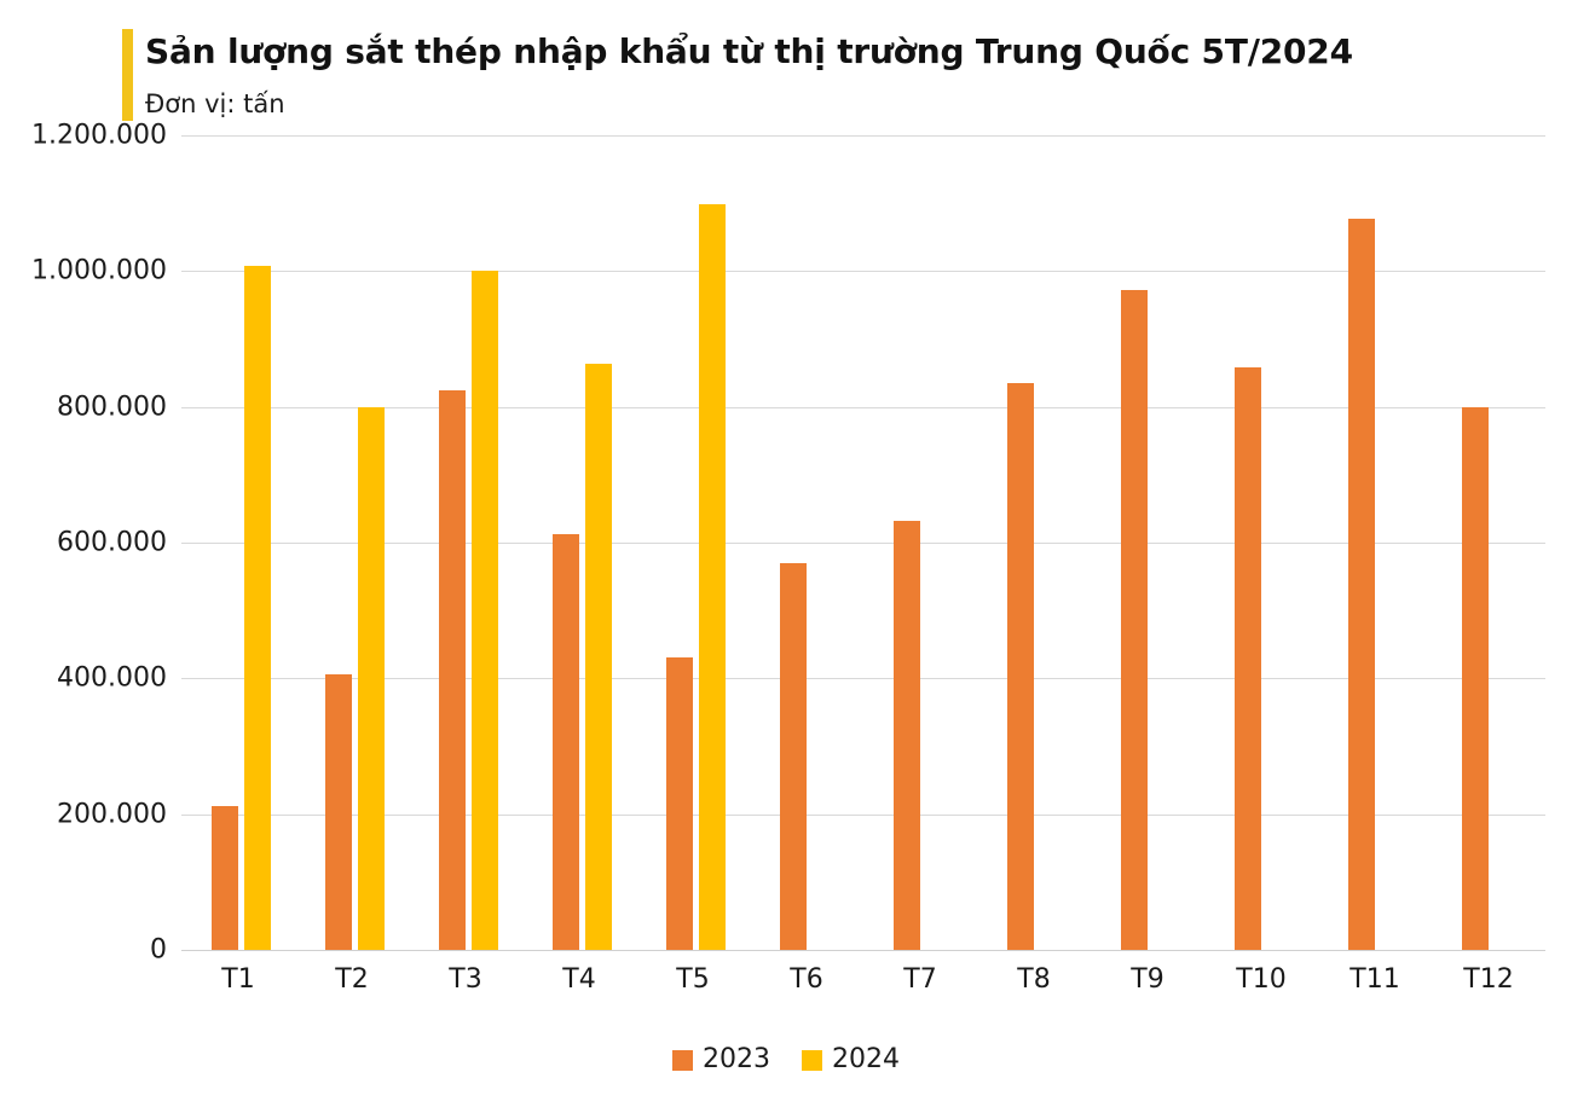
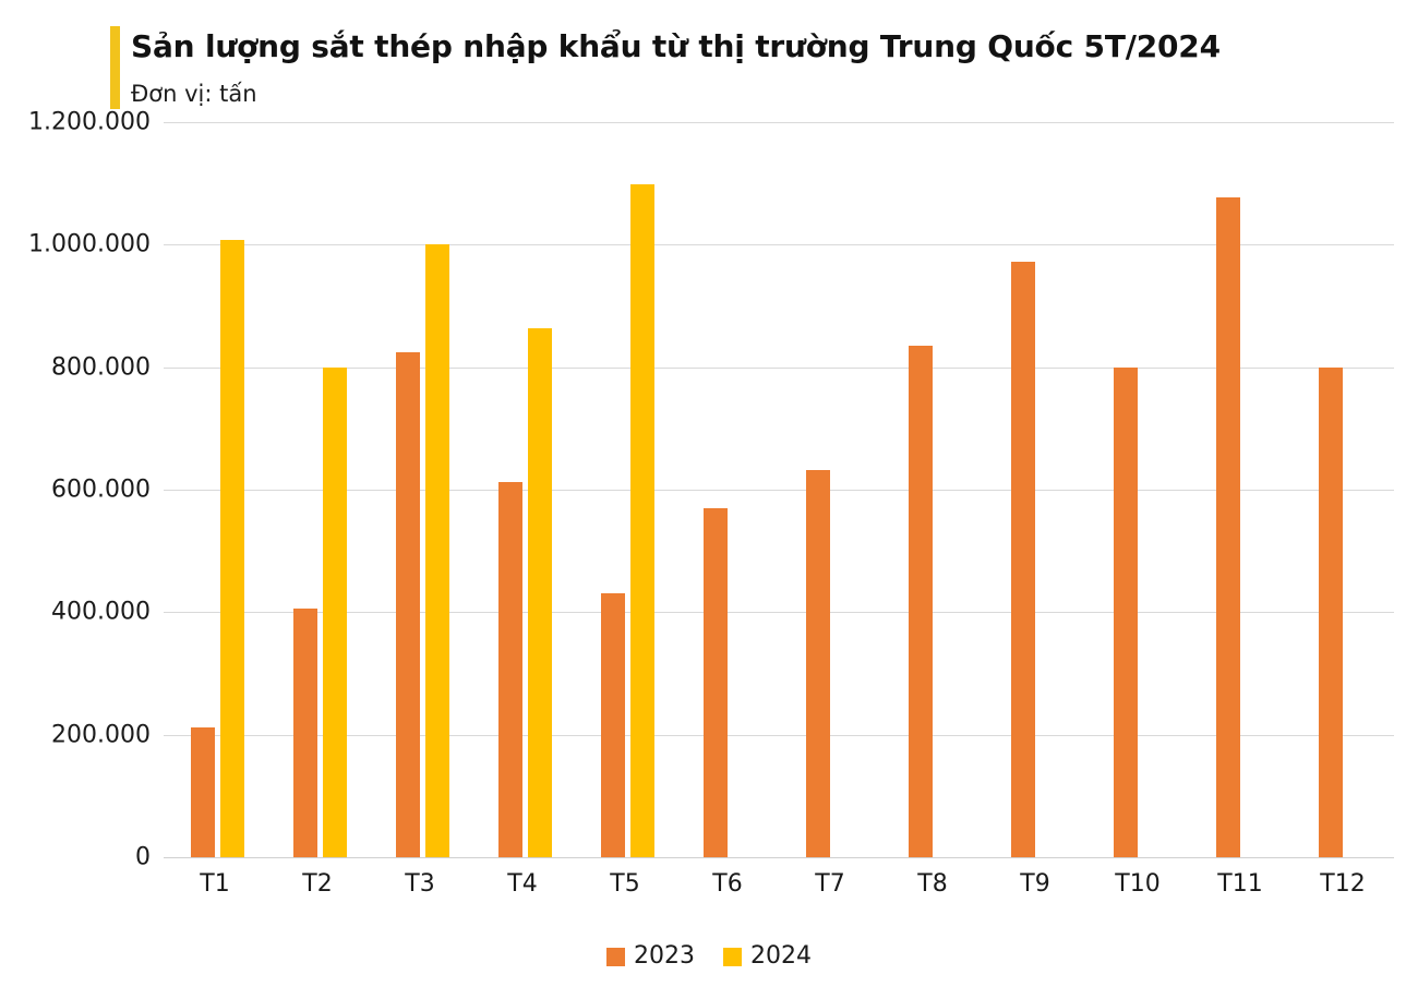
2023/T10: 860000 -> 800000
